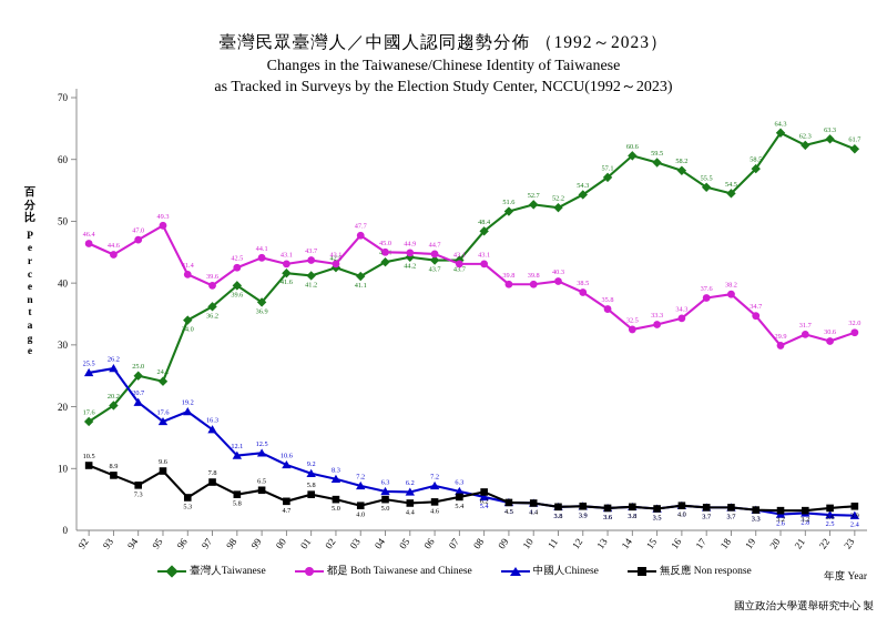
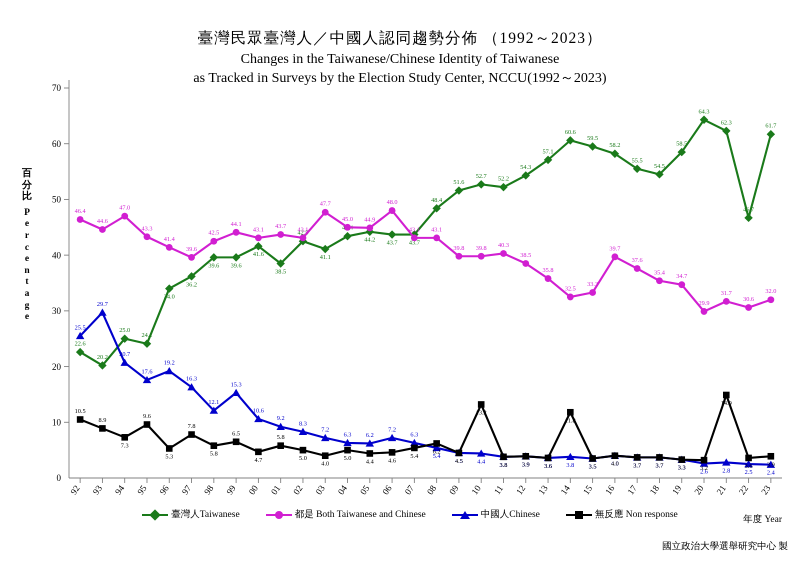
臺灣人Taiwanese/92: 17.6 -> 22.6
中國人Chinese/93: 26.2 -> 29.7
都是 Both Taiwanese and Chinese/95: 49.3 -> 43.3
臺灣人Taiwanese/99: 36.9 -> 39.6
中國人Chinese/99: 12.5 -> 15.3
臺灣人Taiwanese/01: 41.2 -> 38.5
都是 Both Taiwanese and Chinese/06: 44.7 -> 48.0
無反應 Non response/10: 4.4 -> 13.2
無反應 Non response/14: 3.8 -> 11.8
都是 Both Taiwanese and Chinese/16: 34.3 -> 39.7
都是 Both Taiwanese and Chinese/18: 38.2 -> 35.4
無反應 Non response/21: 3.2 -> 14.9
臺灣人Taiwanese/22: 63.3 -> 46.7
